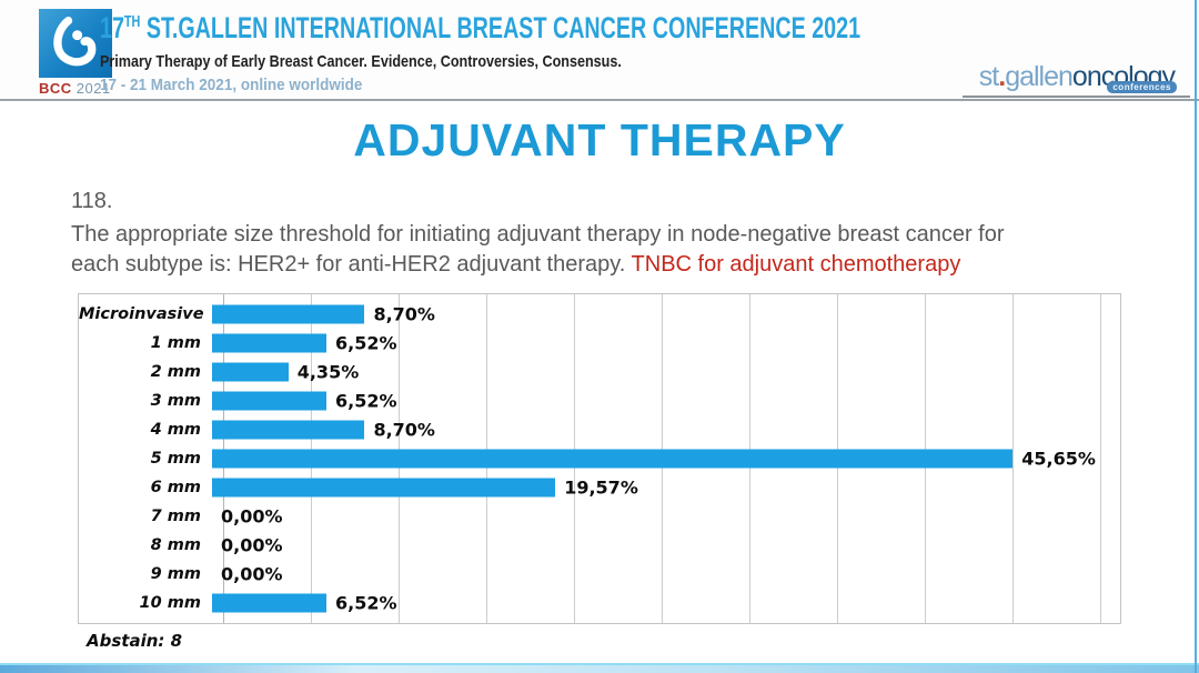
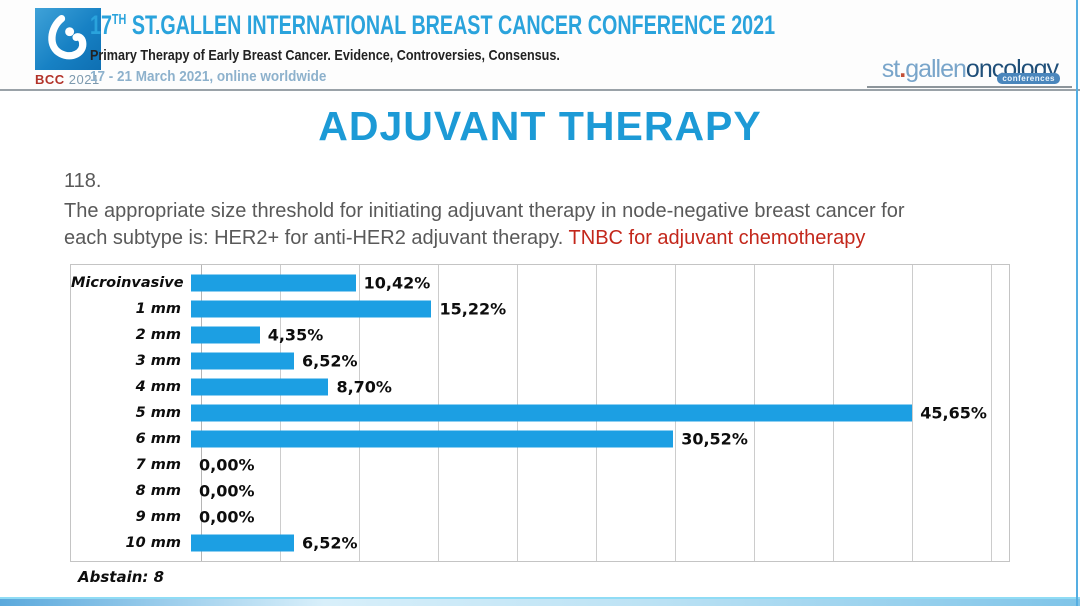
Microinvasive: 8,70% -> 10,42%
1 mm: 6,52% -> 15,22%
6 mm: 19,57% -> 30,52%
